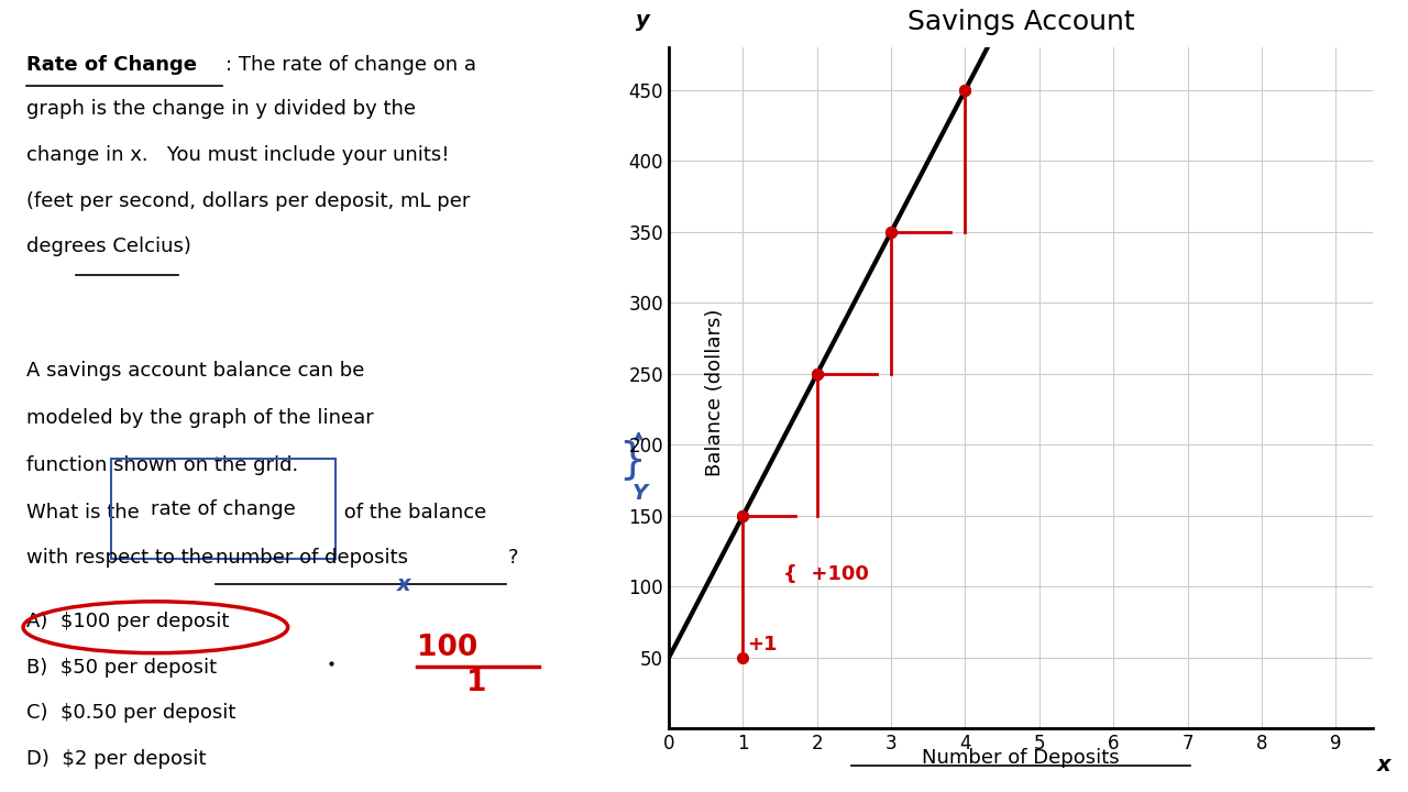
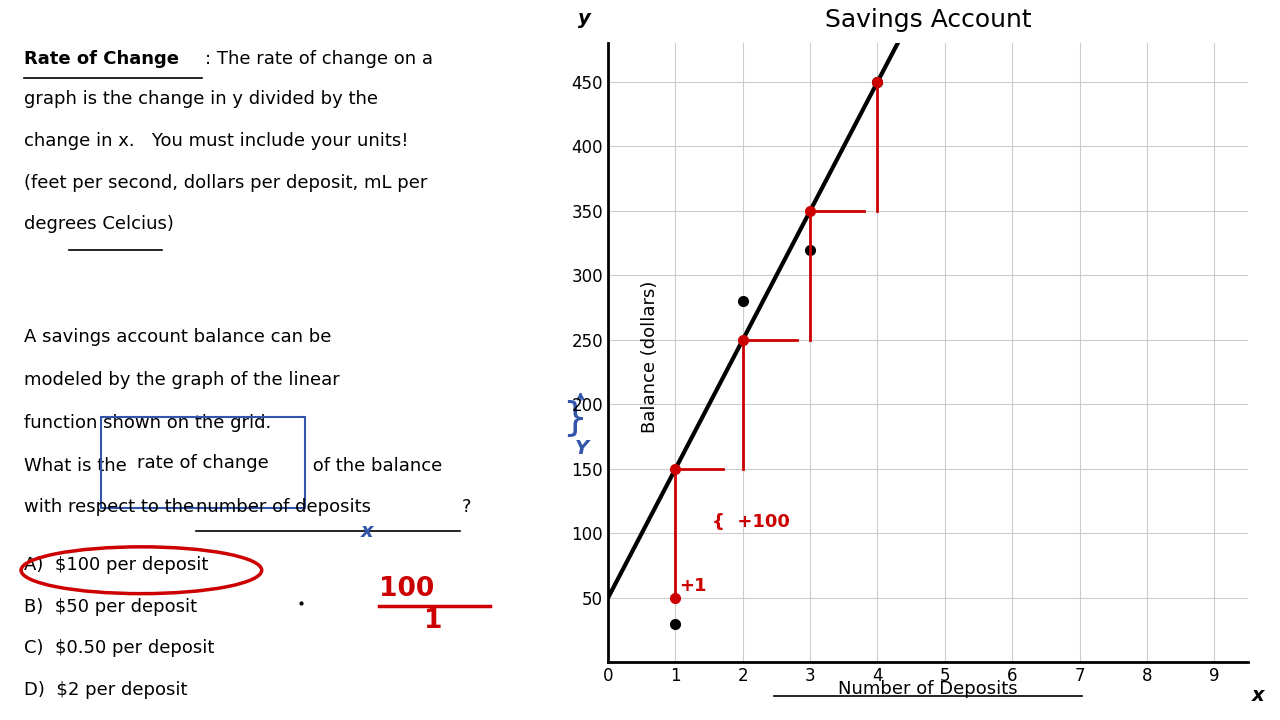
1: 150 -> 30
2: 250 -> 280
3: 350 -> 320
